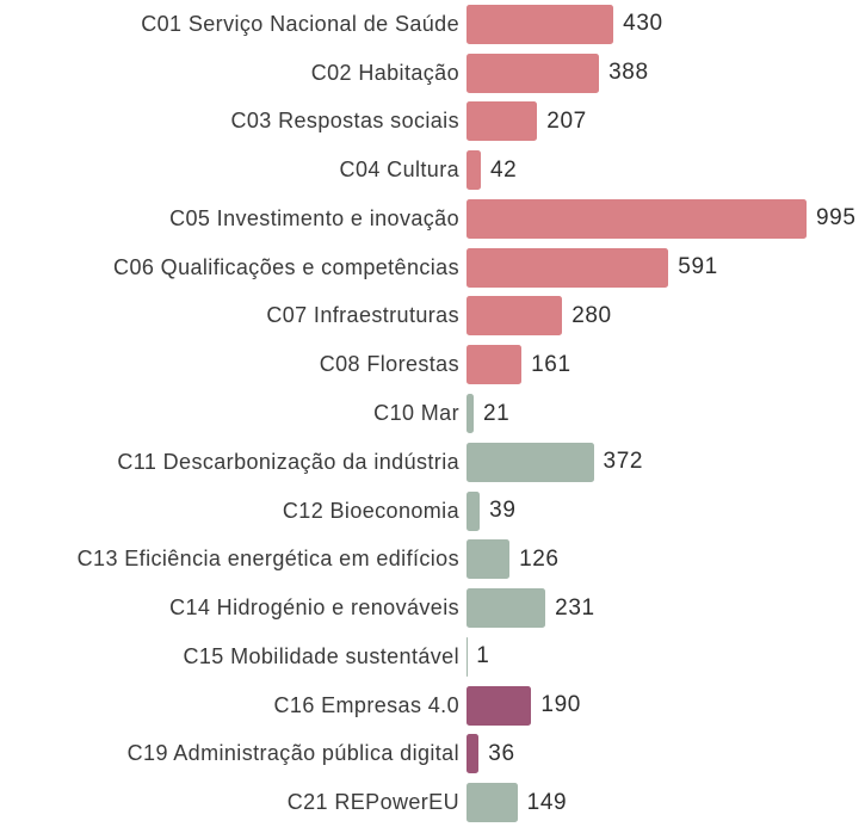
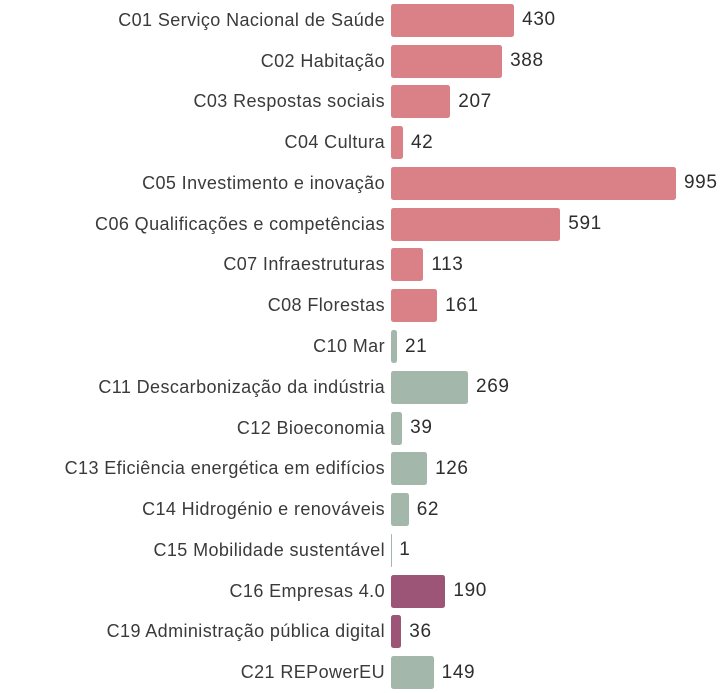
C07 Infraestruturas: 280 -> 113
C11 Descarbonização da indústria: 372 -> 269
C14 Hidrogénio e renováveis: 231 -> 62
